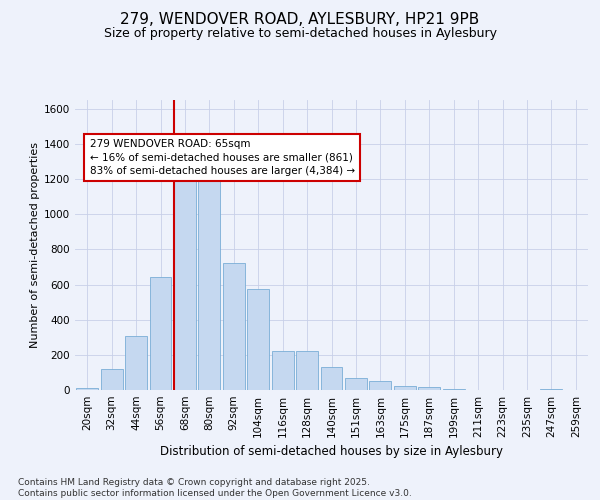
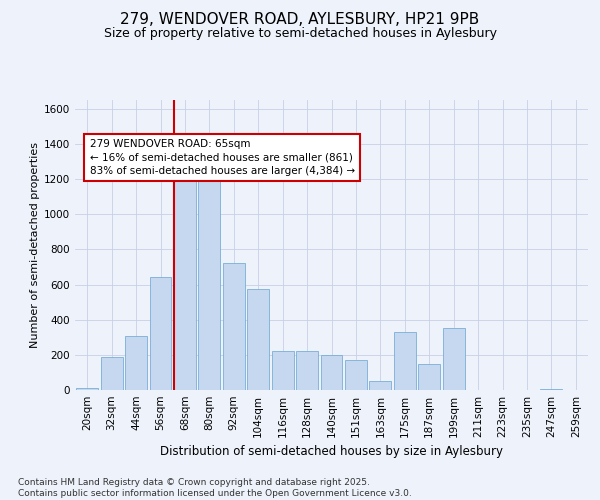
32sqm: 120 -> 190
140sqm: 130 -> 200
151sqm: 70 -> 170
175sqm: 20 -> 330
187sqm: 20 -> 150
199sqm: 0 -> 350
